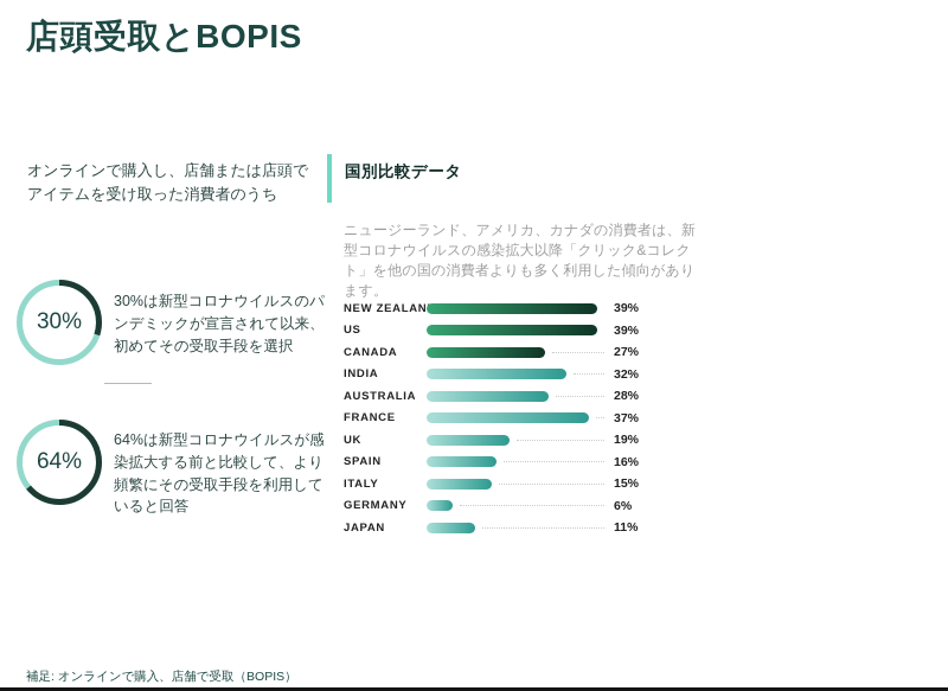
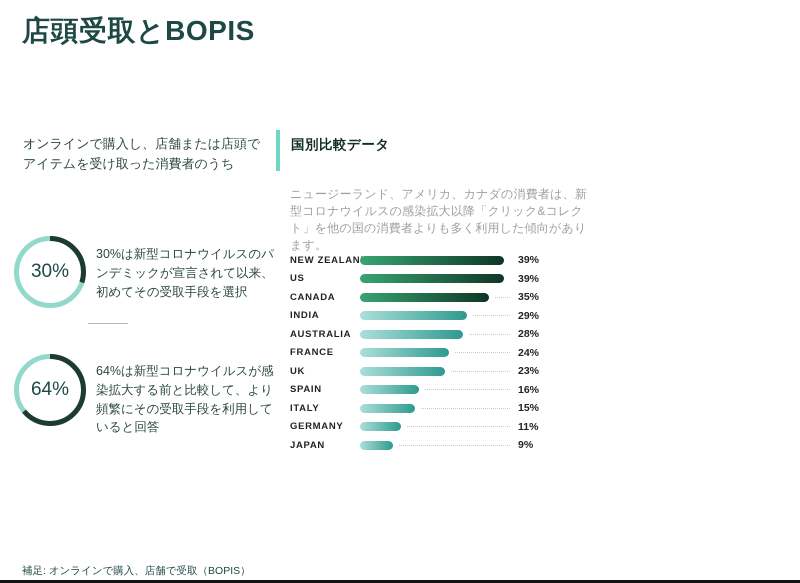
CANADA: 27% -> 35%
INDIA: 32% -> 29%
FRANCE: 37% -> 24%
UK: 19% -> 23%
GERMANY: 6% -> 11%
JAPAN: 11% -> 9%
